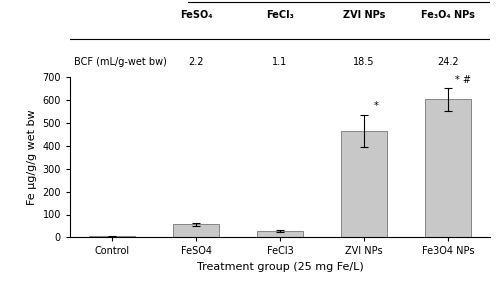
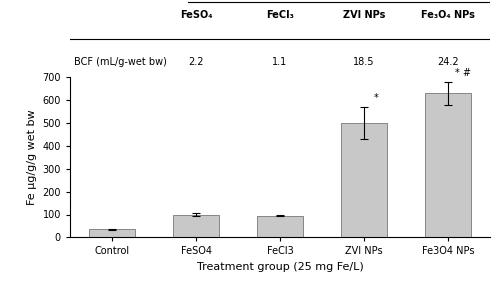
Control: 5 -> 35
FeSO4: 57 -> 100
FeCl3: 28 -> 95
ZVI NPs: 463 -> 500
Fe3O4 NPs: 603 -> 630
